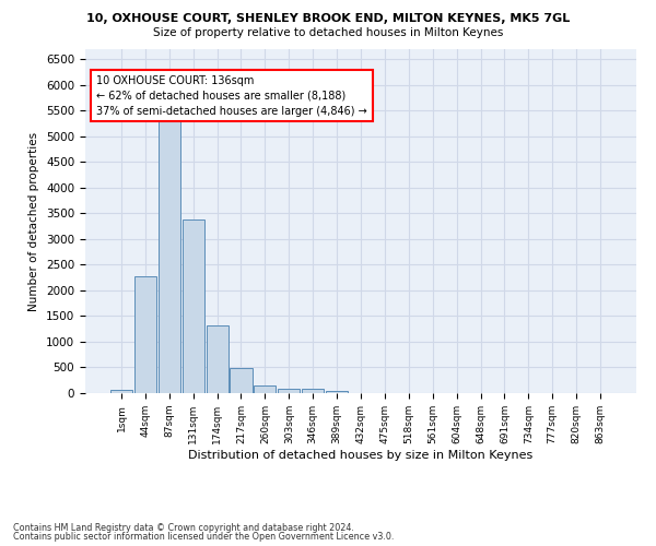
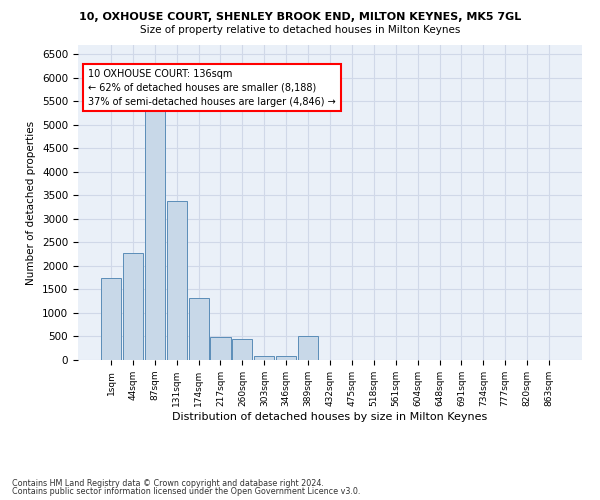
1sqm: 70 -> 1750
260sqm: 160 -> 450
389sqm: 50 -> 500
